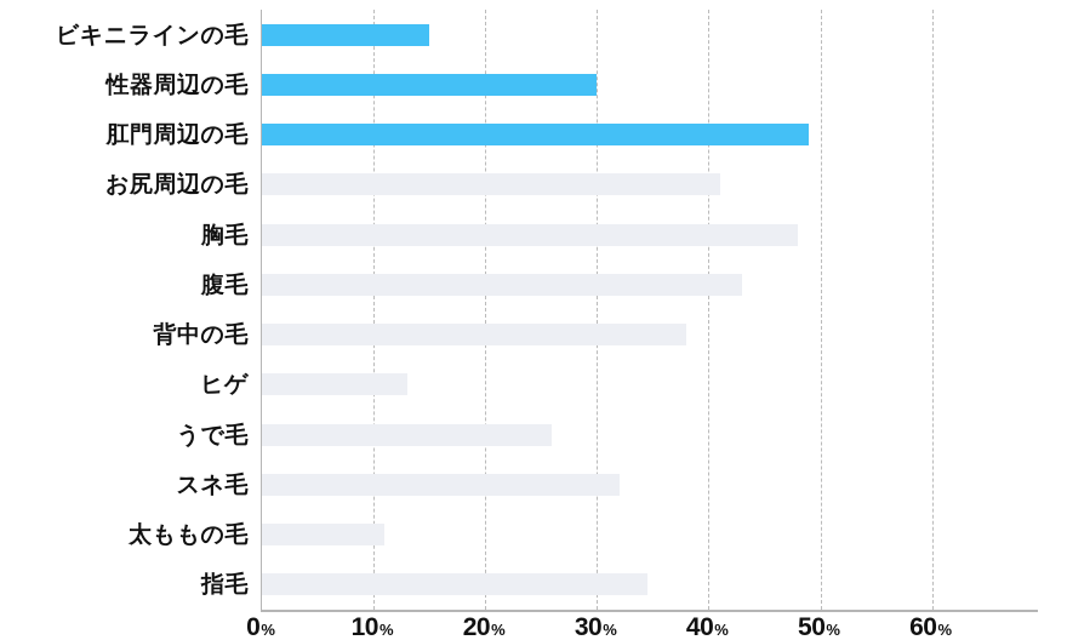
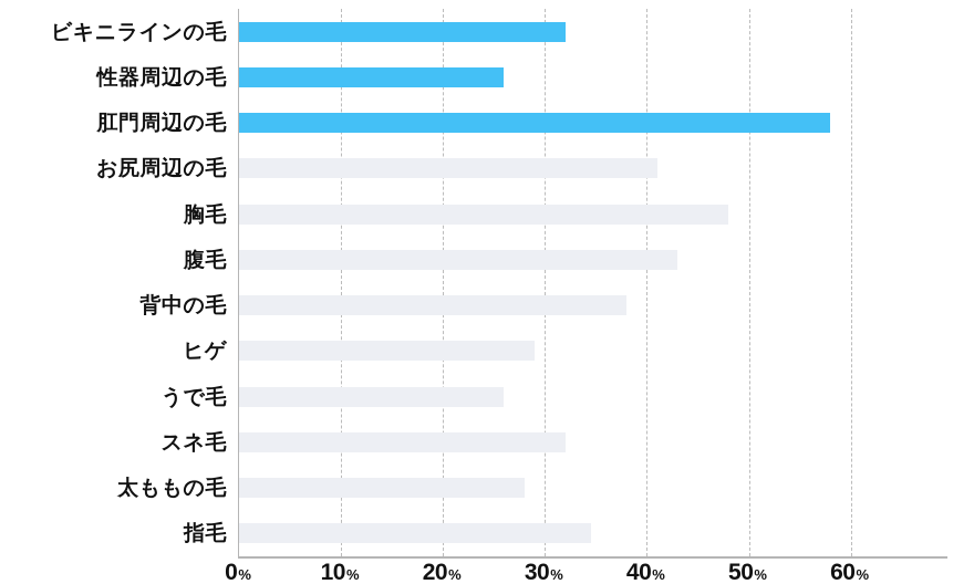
ビキニラインの毛: 15 -> 32
性器周辺の毛: 30 -> 26
肛門周辺の毛: 49 -> 58
ヒゲ: 13 -> 29
太ももの毛: 11 -> 28
